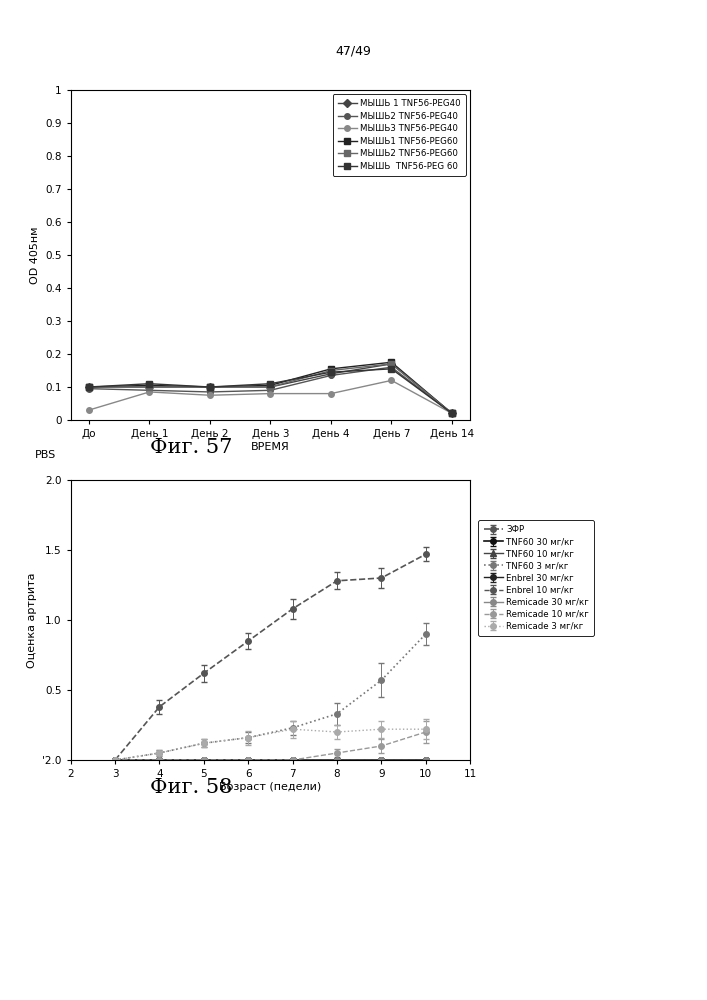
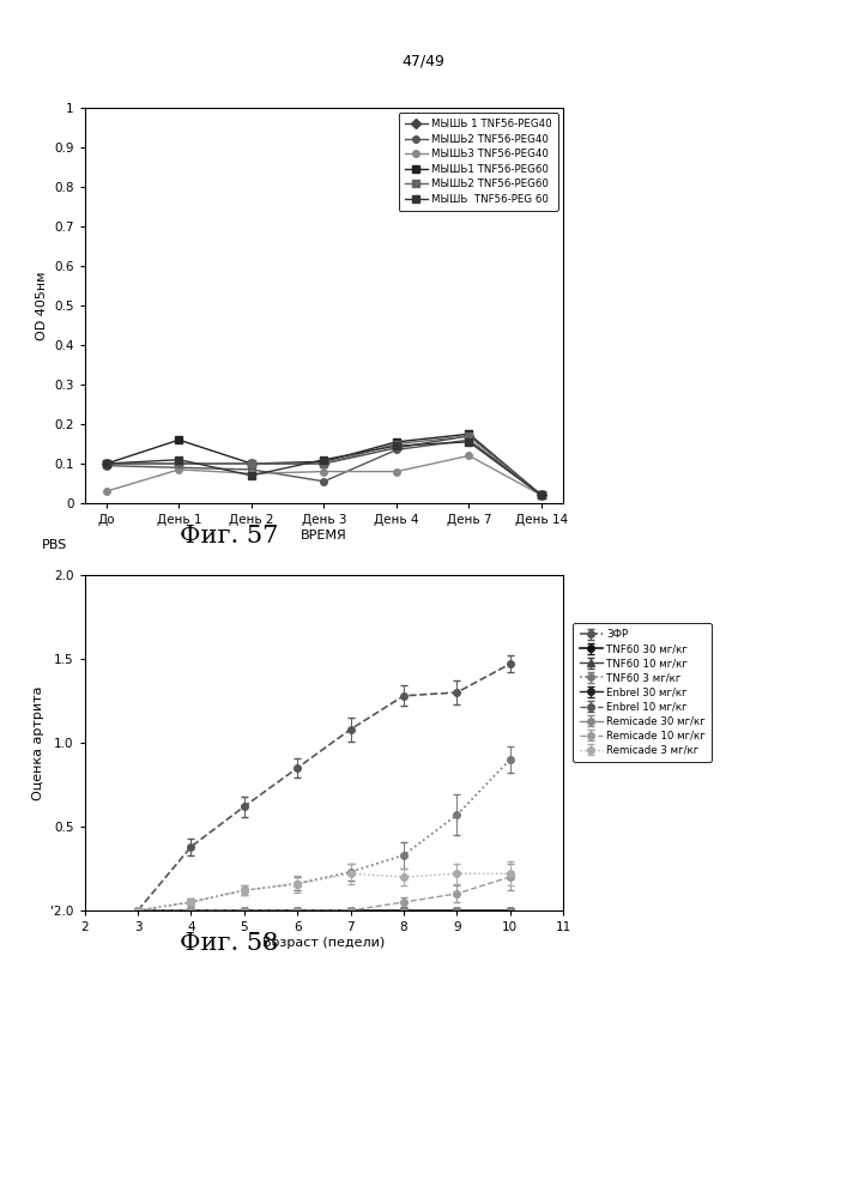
МЫШЬ1 TNF56-PEG60/День 1: 0.105 -> 0.160
МЫШЬ TNF56-PEG 60/День 2: 0.100 -> 0.070
МЫШЬ2 TNF56-PEG40/День 3: 0.090 -> 0.055
